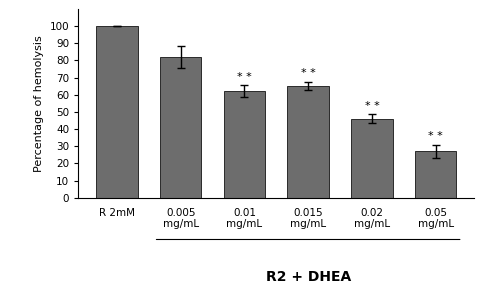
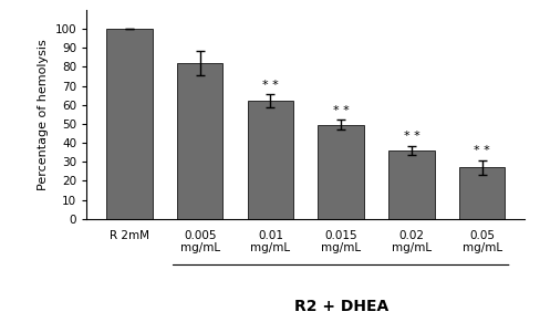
0.015 mg/mL: 65 -> 50
0.02 mg/mL: 46 -> 36
